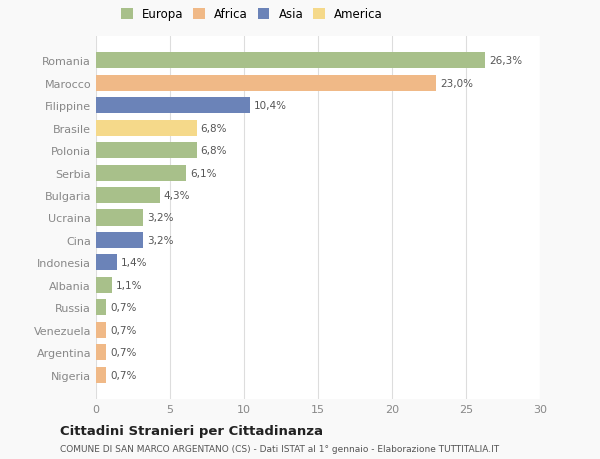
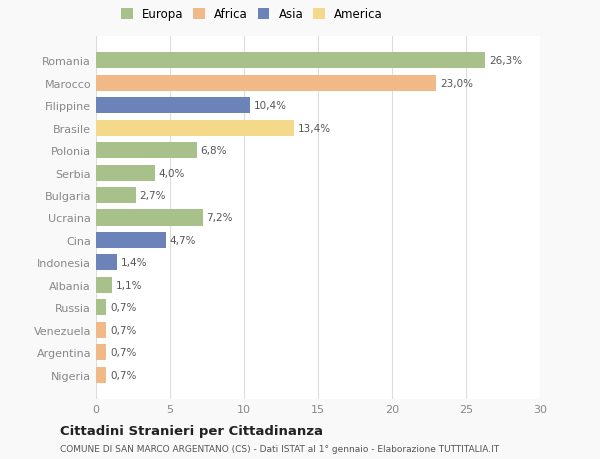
Brasile: 6,8% -> 13,4%
Serbia: 6,1% -> 4,0%
Bulgaria: 4,3% -> 2,7%
Ucraina: 3,2% -> 7,2%
Cina: 3,2% -> 4,7%
